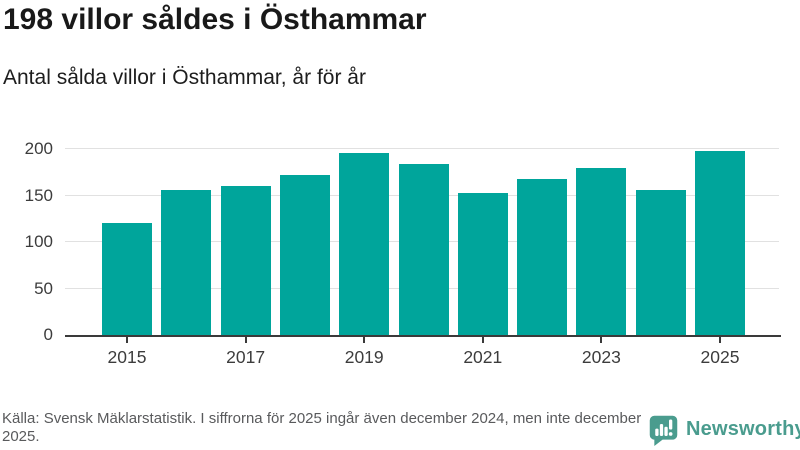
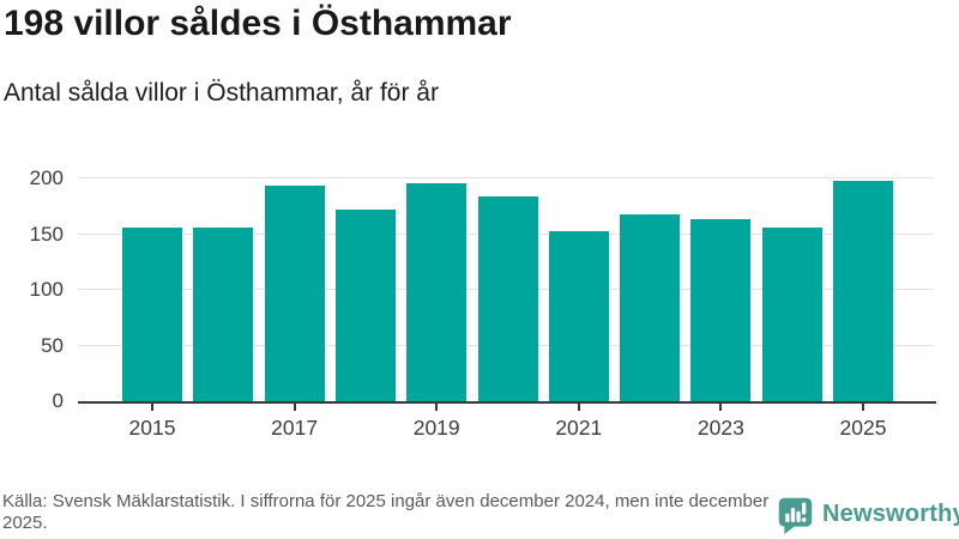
2015: 120 -> 160
2017: 160 -> 190
2023: 180 -> 160
